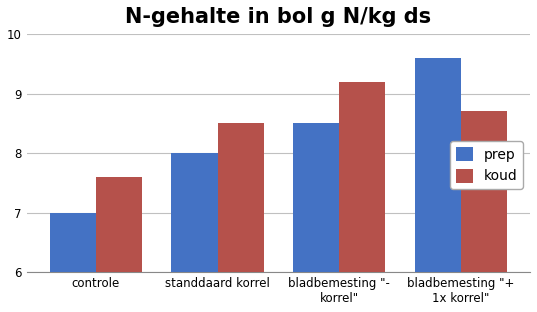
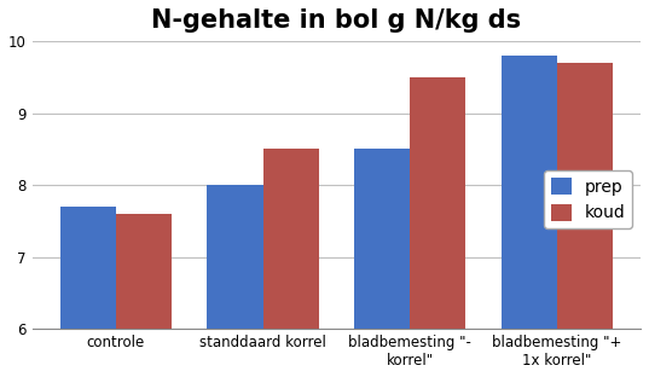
prep/controle: 7.0 -> 7.7
koud/bladbemesting "- korrel": 9.2 -> 9.5
prep/bladbemesting "+ 1x korrel": 9.6 -> 9.8
koud/bladbemesting "+ 1x korrel": 8.7 -> 9.7
